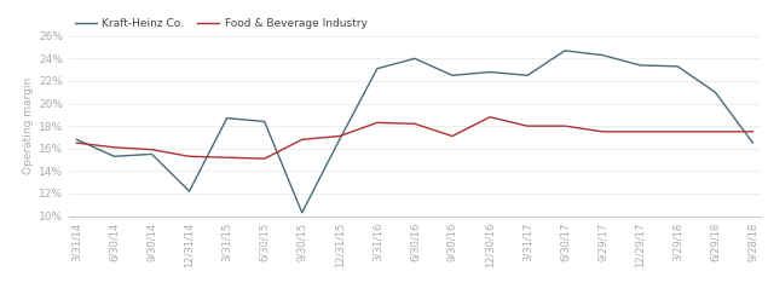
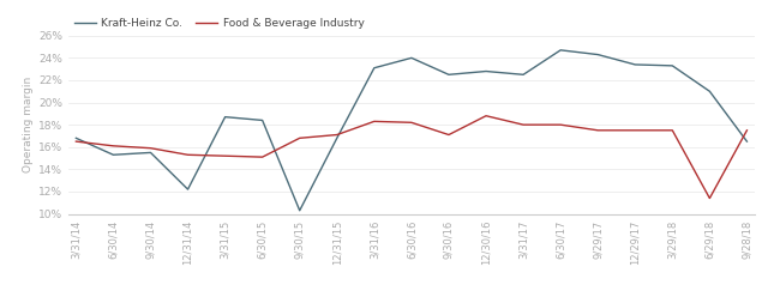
Food & Beverage Industry/6/29/18: 17.5% -> 11.4%
